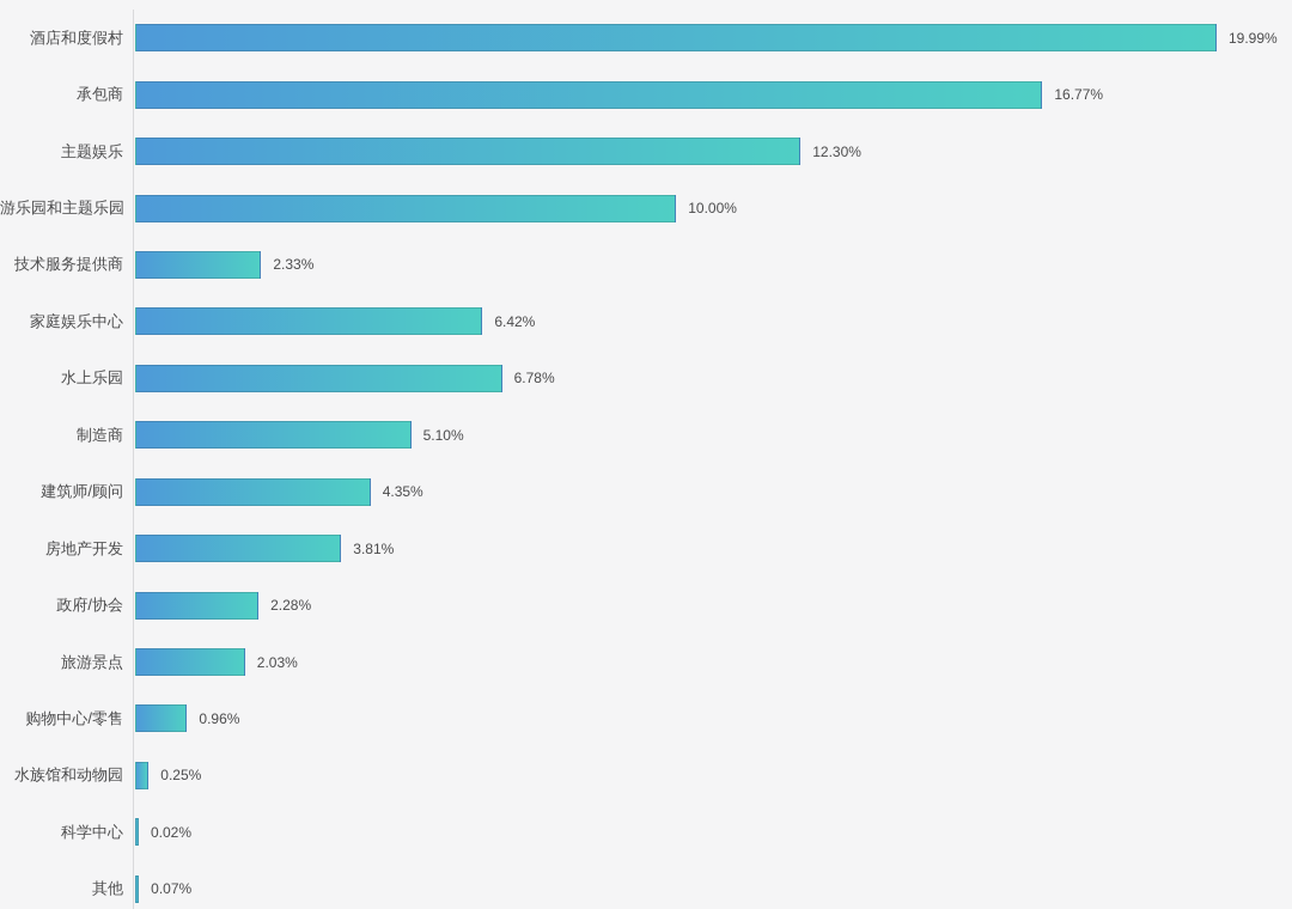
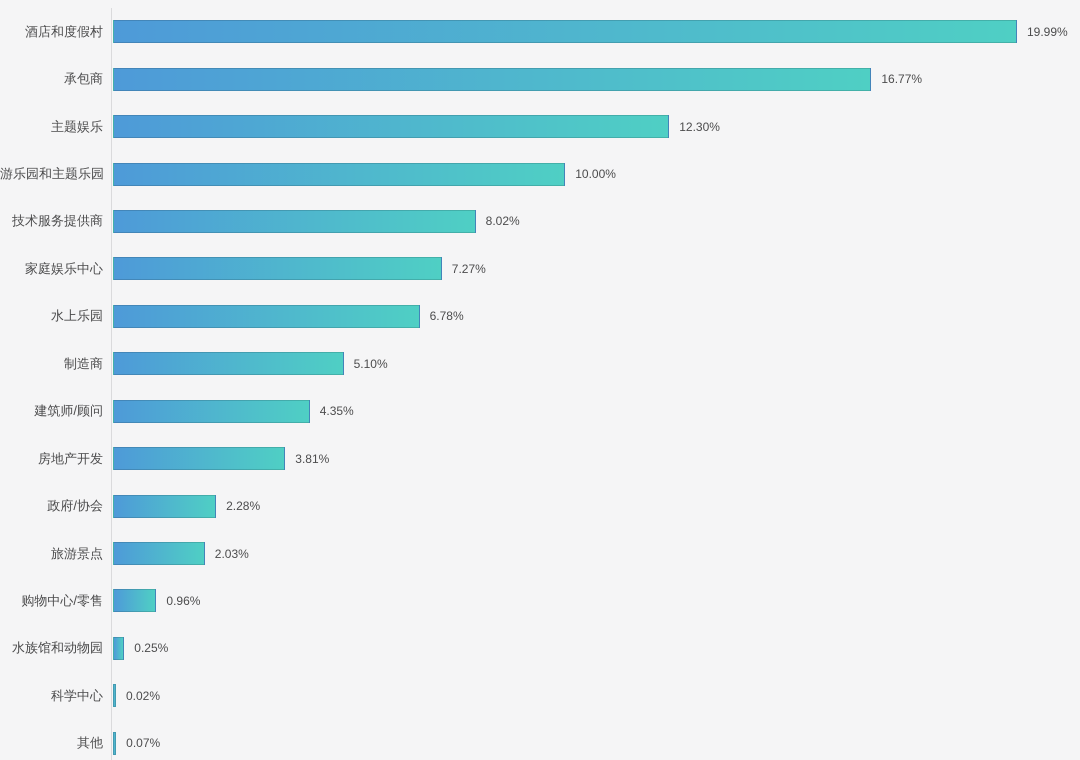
技术服务提供商: 2.33% -> 8.02%
家庭娱乐中心: 6.42% -> 7.27%
